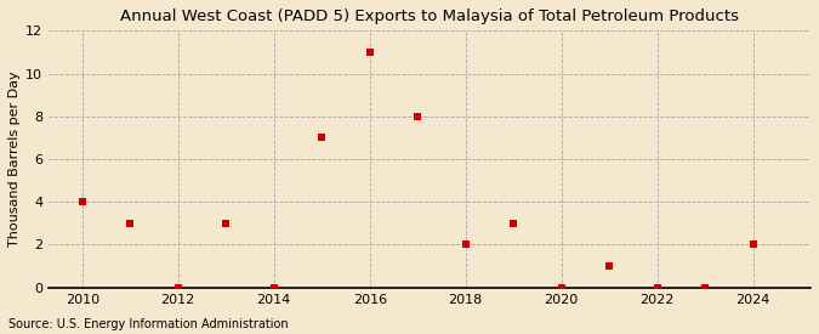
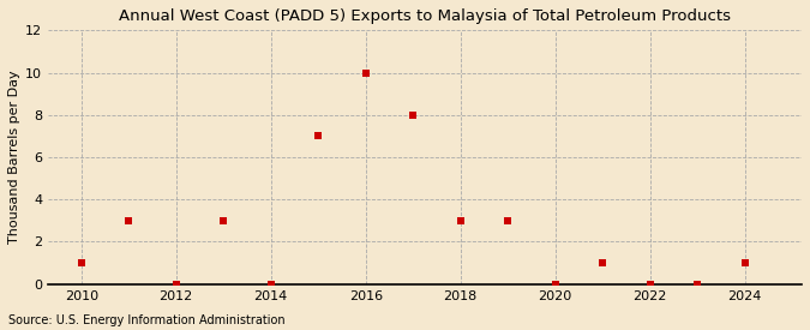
2010: 4 -> 1
2016: 11 -> 10
2018: 2 -> 3
2024: 2 -> 1
